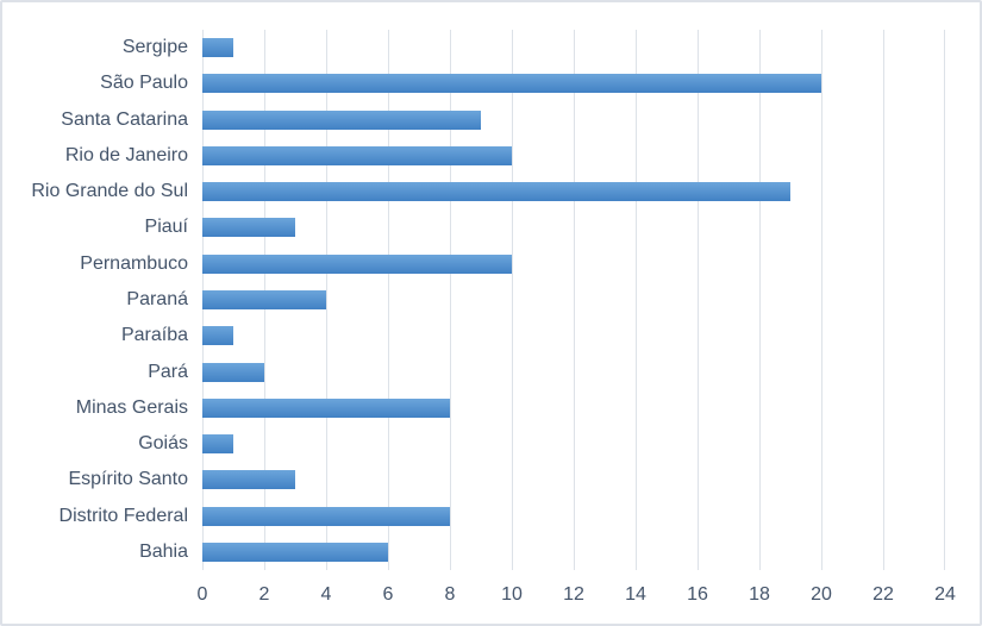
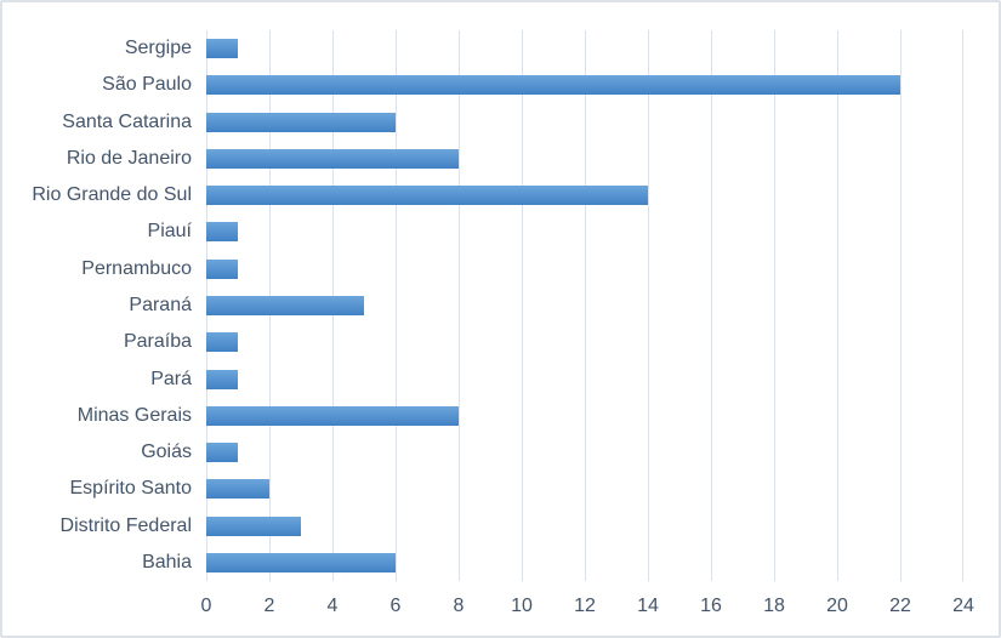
São Paulo: 20 -> 22
Santa Catarina: 9 -> 6
Rio de Janeiro: 10 -> 8
Rio Grande do Sul: 19 -> 14
Piauí: 3 -> 1
Pernambuco: 10 -> 1
Paraná: 4 -> 5
Pará: 2 -> 1
Espírito Santo: 3 -> 2
Distrito Federal: 8 -> 3
